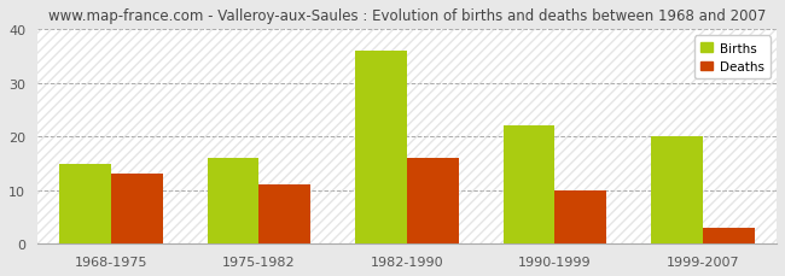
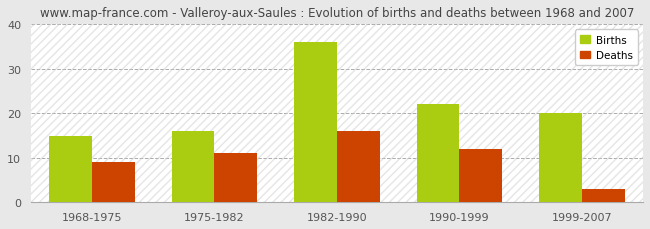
Deaths/1968-1975: 13 -> 9
Deaths/1990-1999: 10 -> 12
